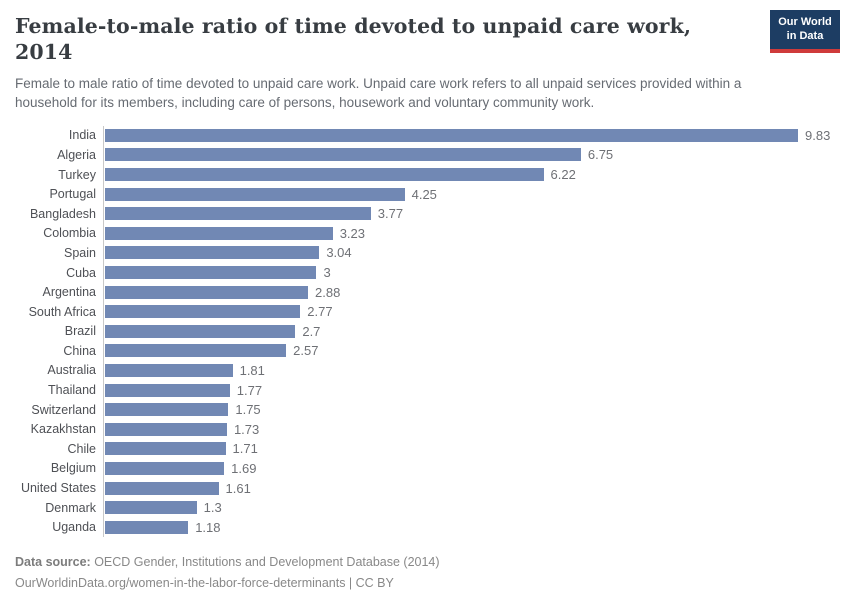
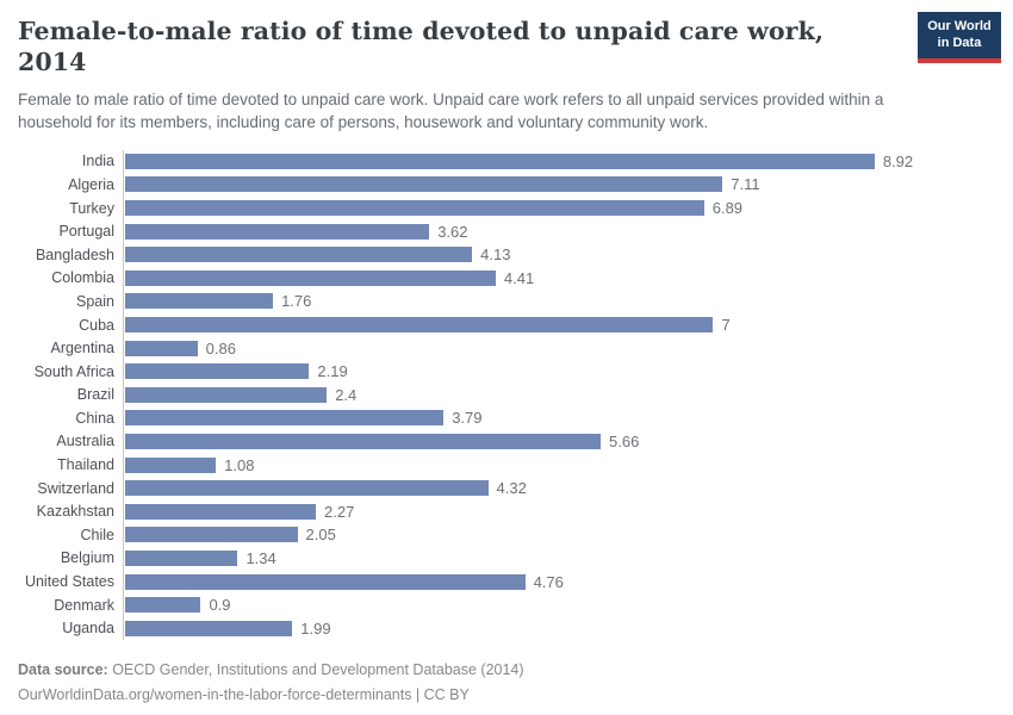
India: 9.83 -> 8.92
Algeria: 6.75 -> 7.11
Turkey: 6.22 -> 6.89
Portugal: 4.25 -> 3.62
Bangladesh: 3.77 -> 4.13
Colombia: 3.23 -> 4.41
Spain: 3.04 -> 1.76
Cuba: 3 -> 7
Argentina: 2.88 -> 0.86
South Africa: 2.77 -> 2.19
Brazil: 2.7 -> 2.4
China: 2.57 -> 3.79
Australia: 1.81 -> 5.66
Thailand: 1.77 -> 1.08
Switzerland: 1.75 -> 4.32
Kazakhstan: 1.73 -> 2.27
Chile: 1.71 -> 2.05
Belgium: 1.69 -> 1.34
United States: 1.61 -> 4.76
Denmark: 1.3 -> 0.9
Uganda: 1.18 -> 1.99
